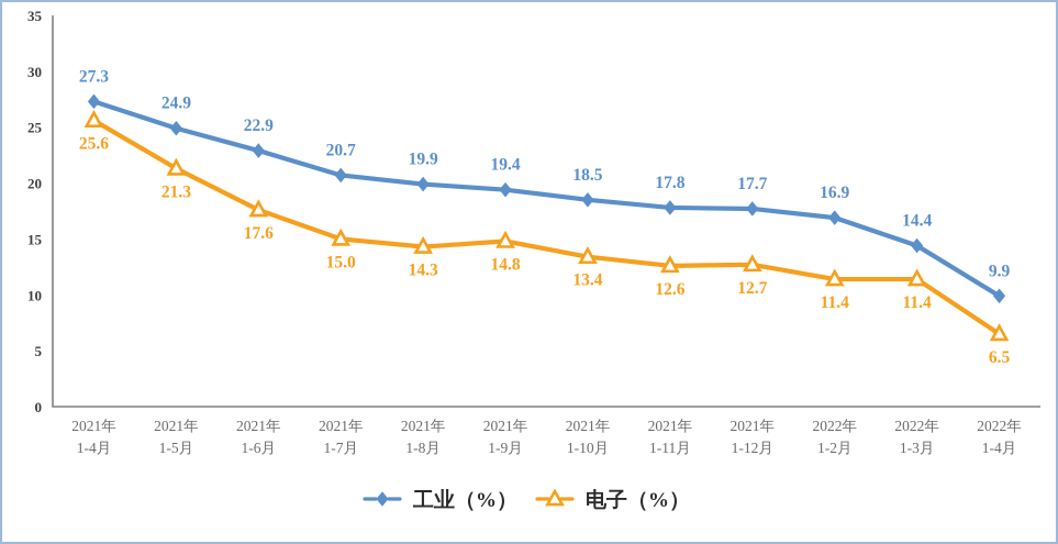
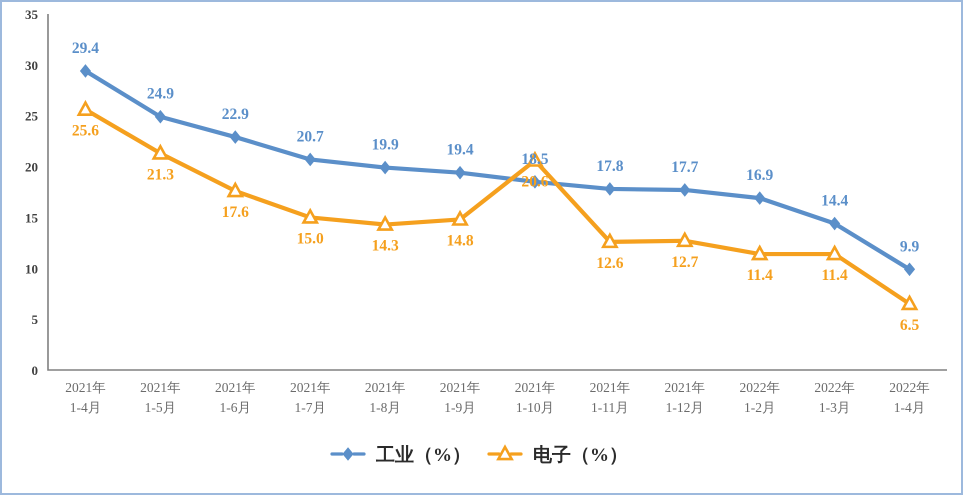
工业（%）/2021年 1-4月: 27.3 -> 29.4
电子（%）/2021年 1-10月: 13.4 -> 20.6
